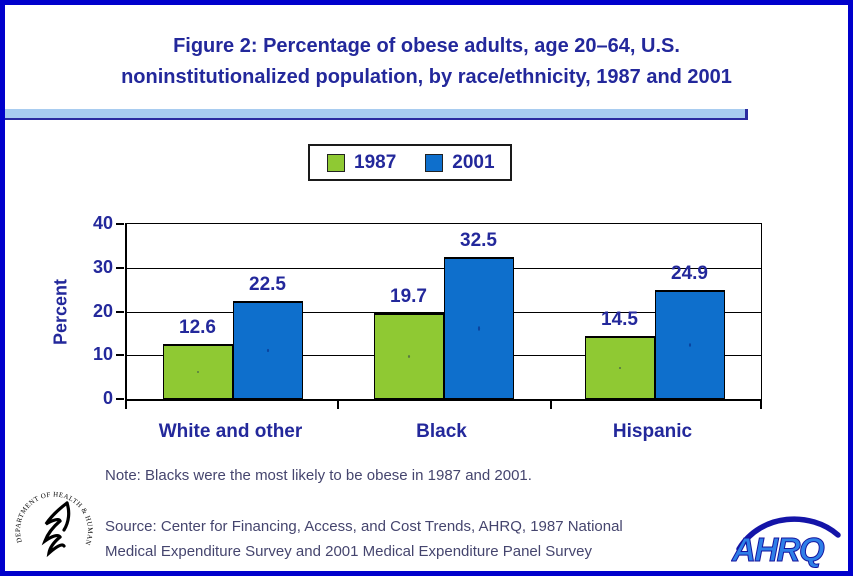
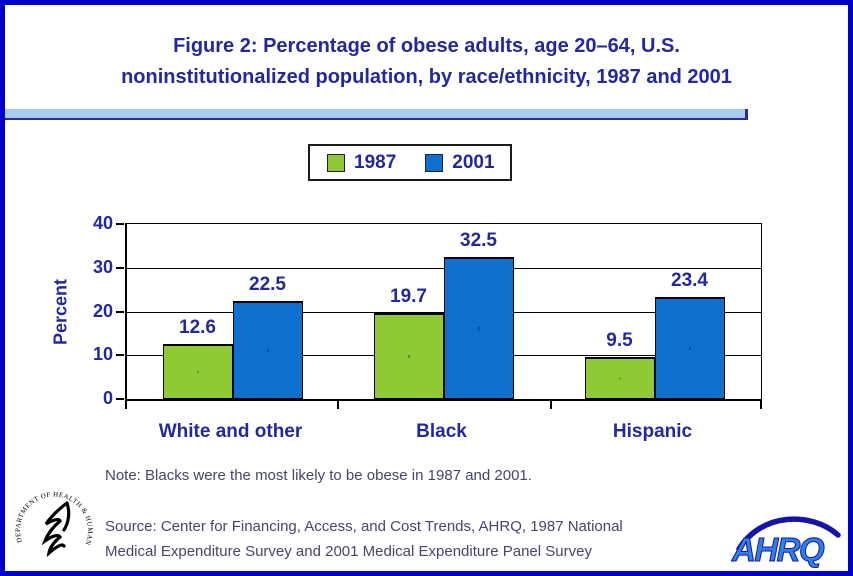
1987/Hispanic: 14.5 -> 9.5
2001/Hispanic: 24.9 -> 23.4
